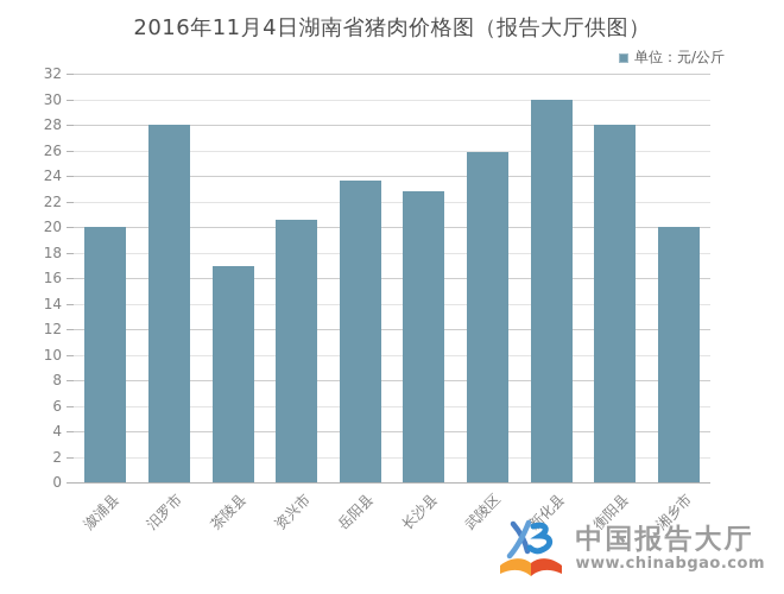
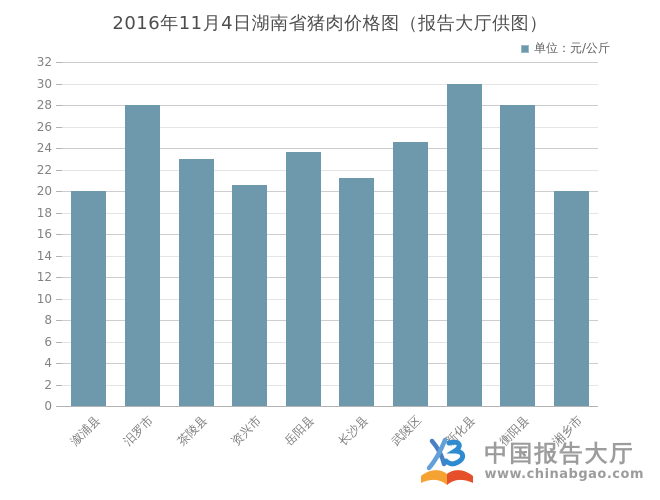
茶陵县: 16.9 -> 23.0
长沙县: 22.8 -> 21.2
武陵区: 25.9 -> 24.6
